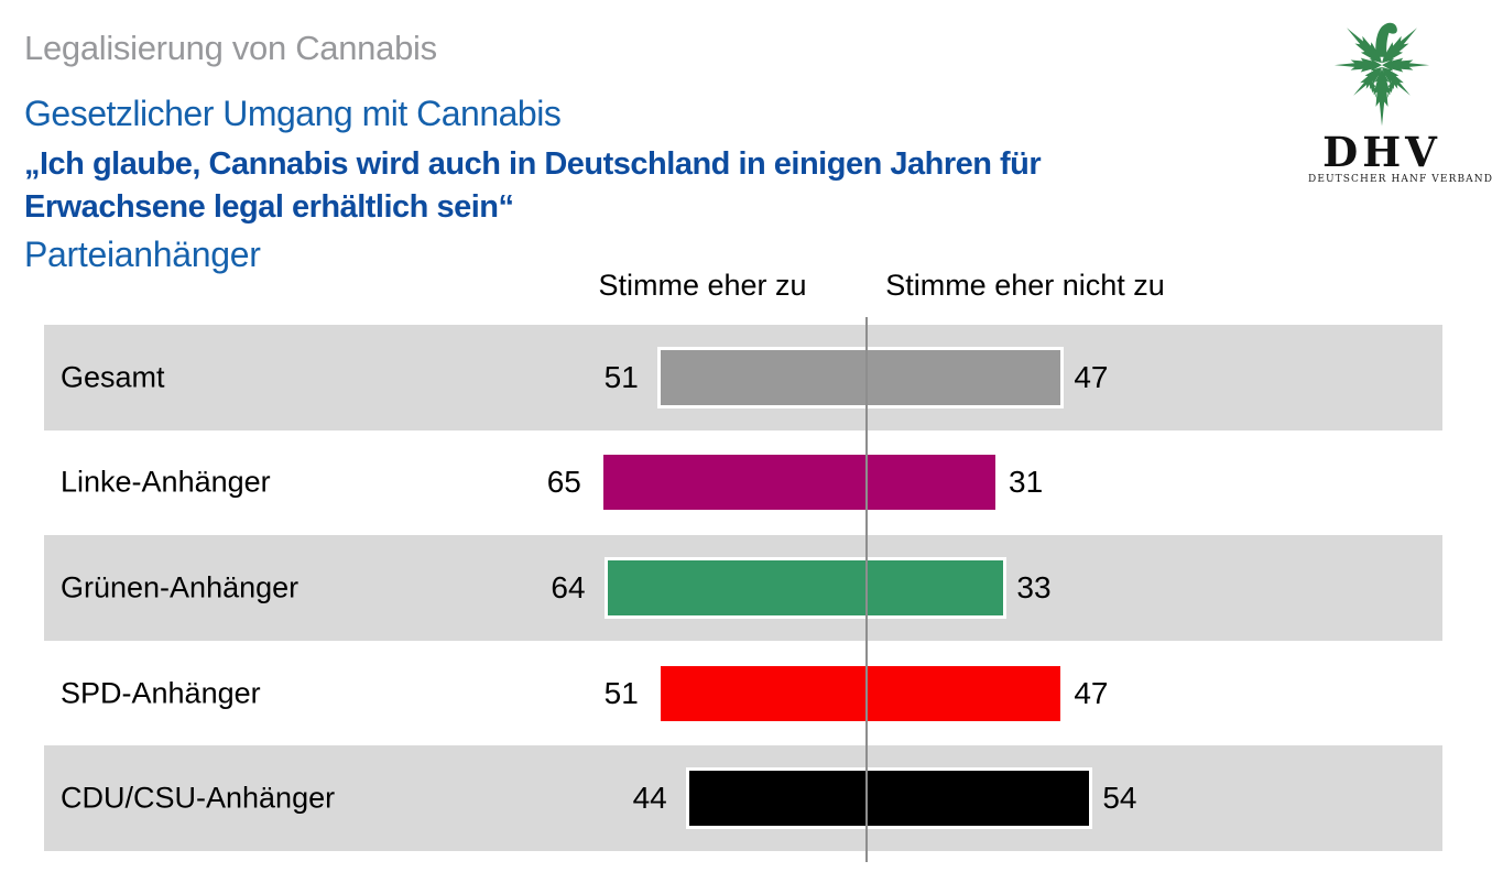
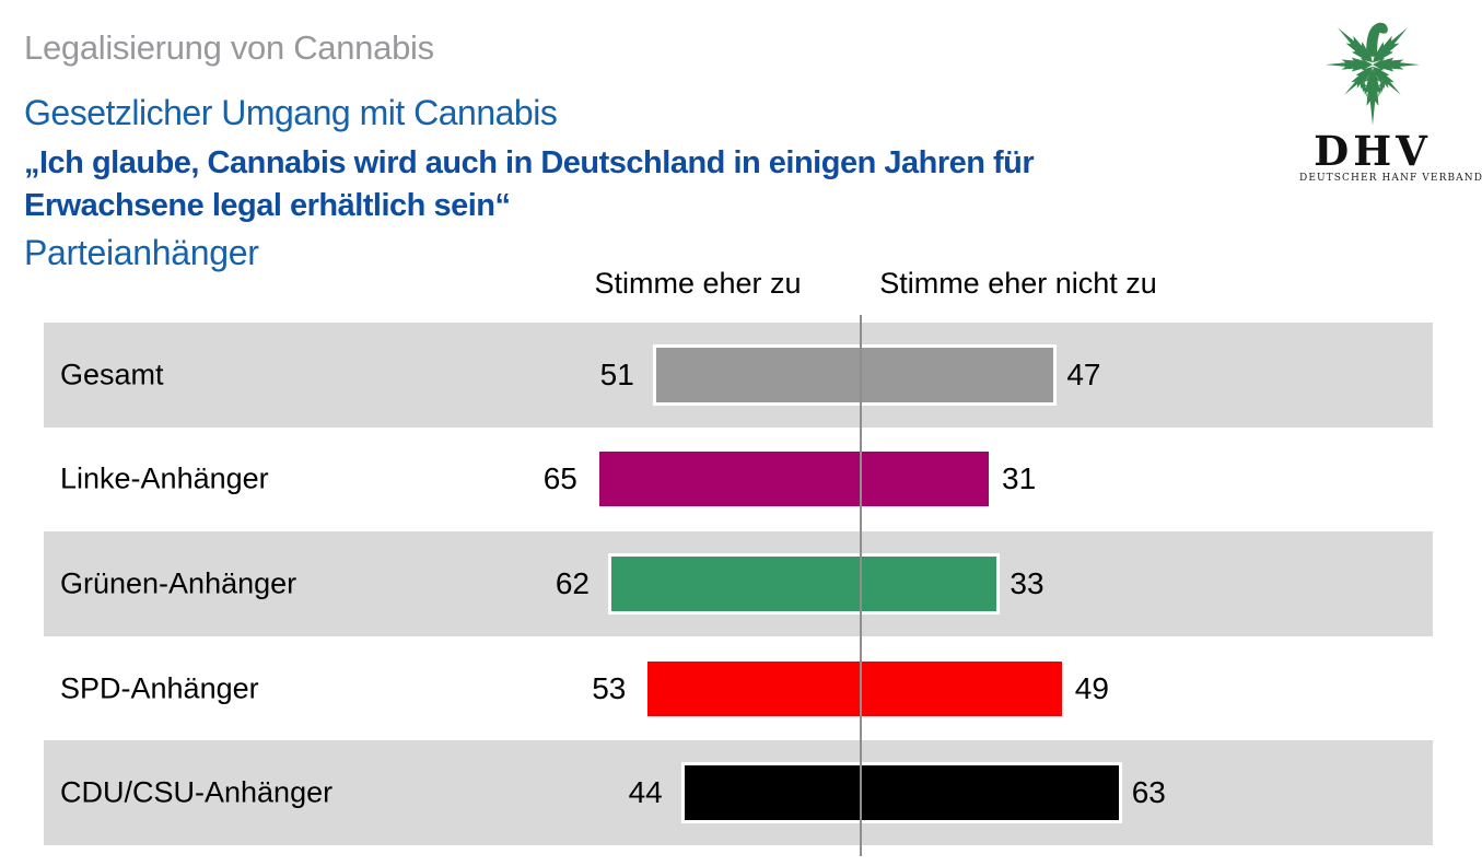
Stimme eher zu/Grünen-Anhänger: 64 -> 62
Stimme eher zu/SPD-Anhänger: 51 -> 53
Stimme eher nicht zu/SPD-Anhänger: 47 -> 49
Stimme eher nicht zu/CDU/CSU-Anhänger: 54 -> 63
